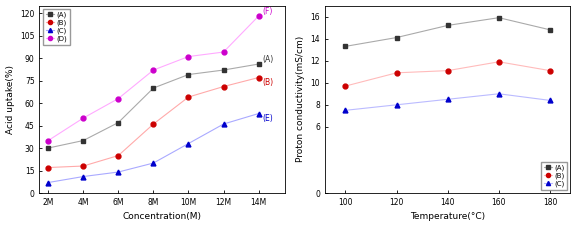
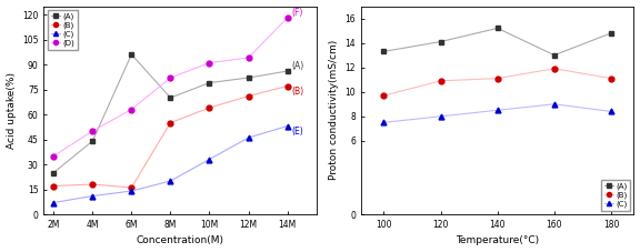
(A)/2M: 30 -> 25
(A)/4M: 35 -> 44
(A)/6M: 47 -> 96
(B)/6M: 25 -> 16
(B)/8M: 46 -> 55
(A)/160: 15.9 -> 13.0
